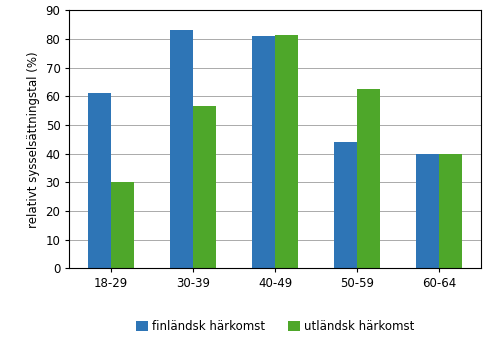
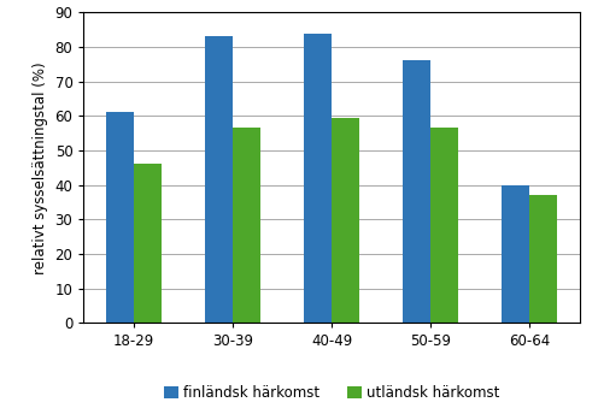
utländsk härkomst/18-29: 30.0 -> 46.0
finländsk härkomst/40-49: 81 -> 84
utländsk härkomst/40-49: 81.5 -> 59.5
finländsk härkomst/50-59: 44 -> 76
utländsk härkomst/50-59: 62.5 -> 56.5
utländsk härkomst/60-64: 40.0 -> 37.0
